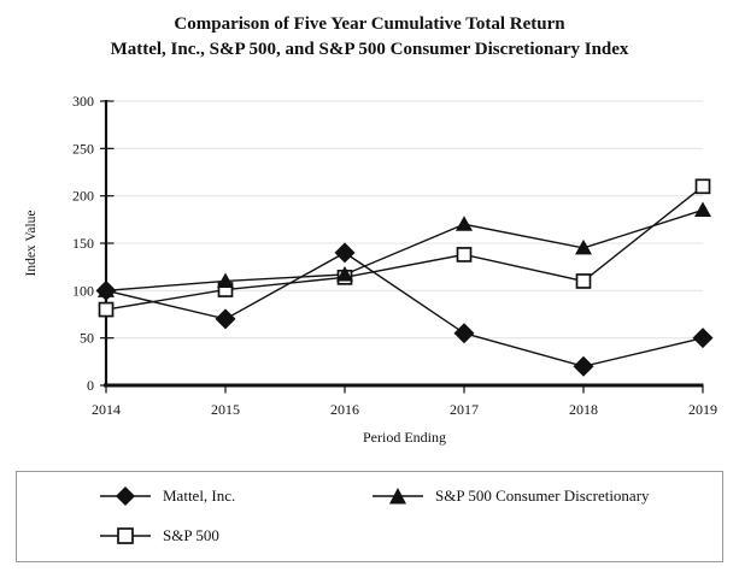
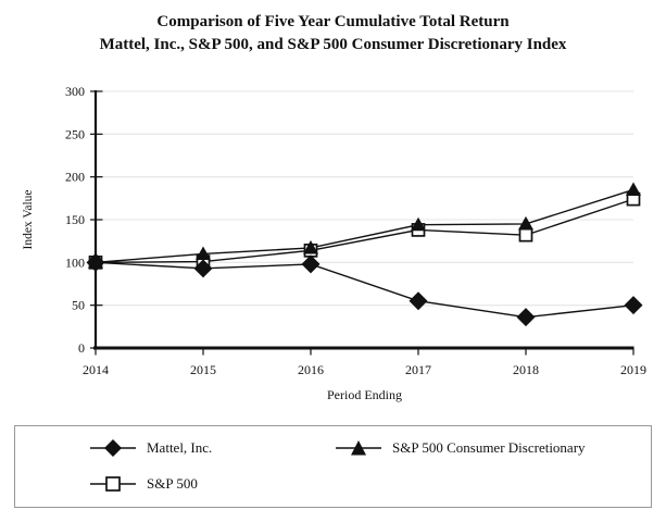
S&P 500/2014: 80 -> 100
Mattel, Inc./2015: 70 -> 90
Mattel, Inc./2016: 140 -> 100
S&P 500 Consumer Discretionary/2017: 170 -> 140
Mattel, Inc./2018: 20 -> 40
S&P 500/2018: 110 -> 130
S&P 500/2019: 210 -> 170
